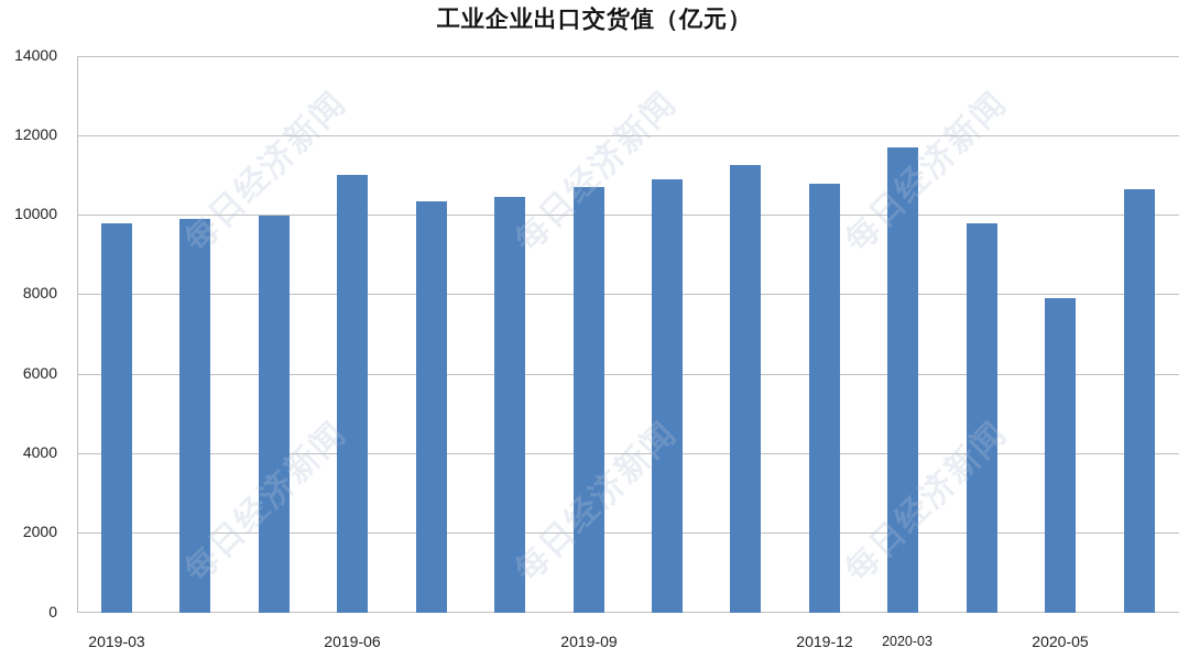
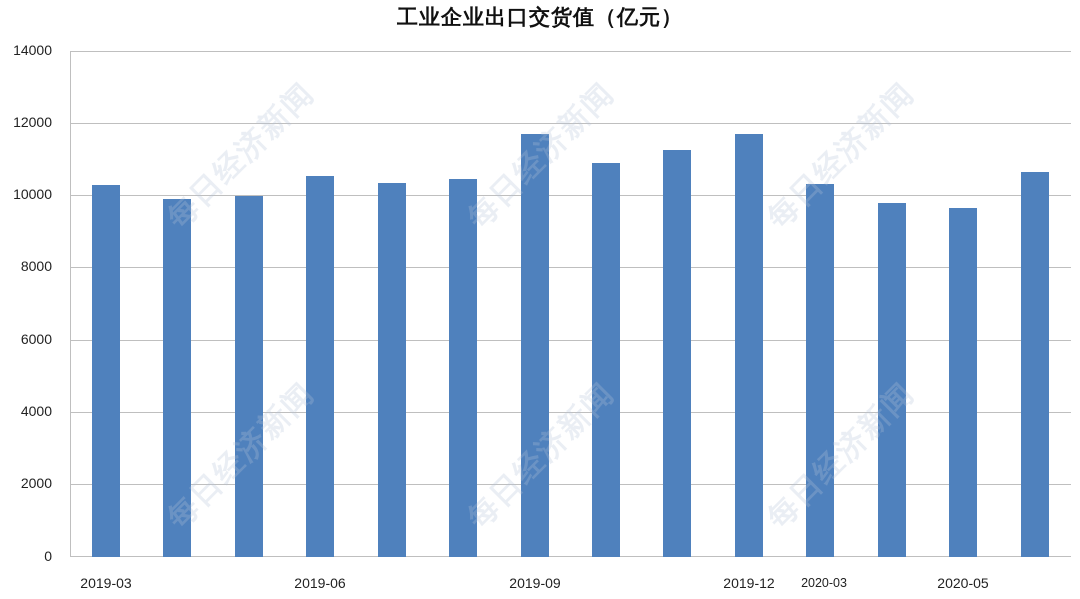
2019-03: 9800 -> 10300
2019-06: 11000 -> 10500
2019-09: 10700 -> 11700
2019-12: 10800 -> 11700
2020-03: 11700 -> 10300
2020-05: 7900 -> 9700
